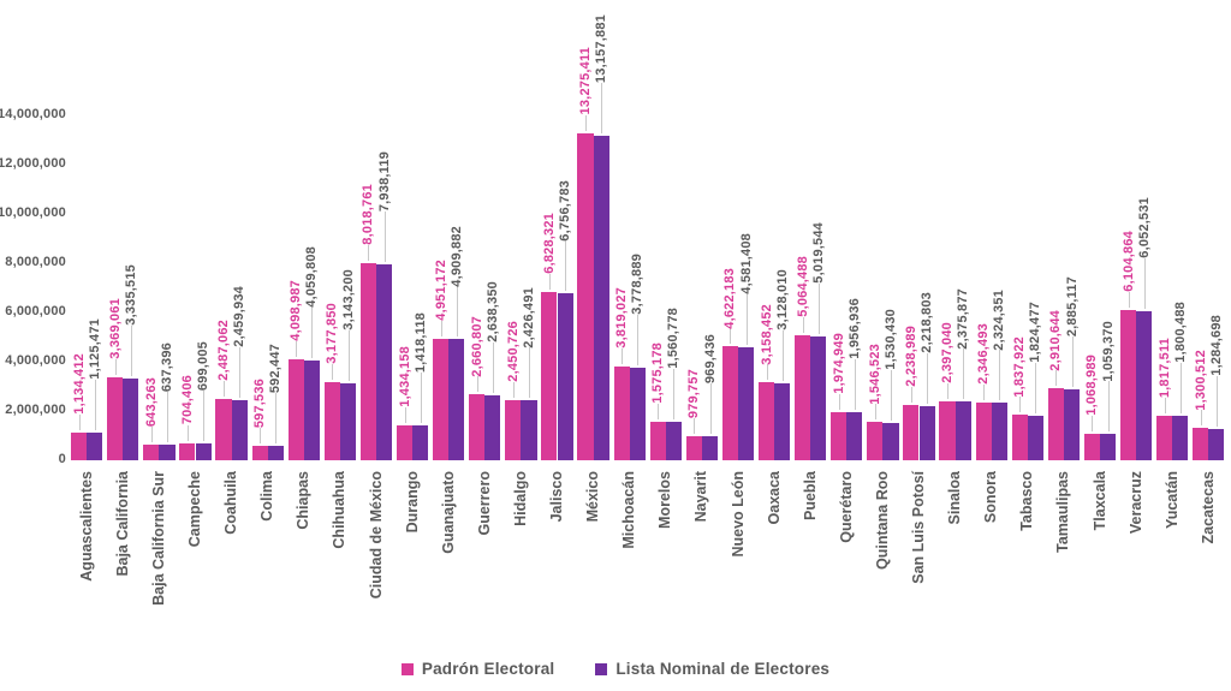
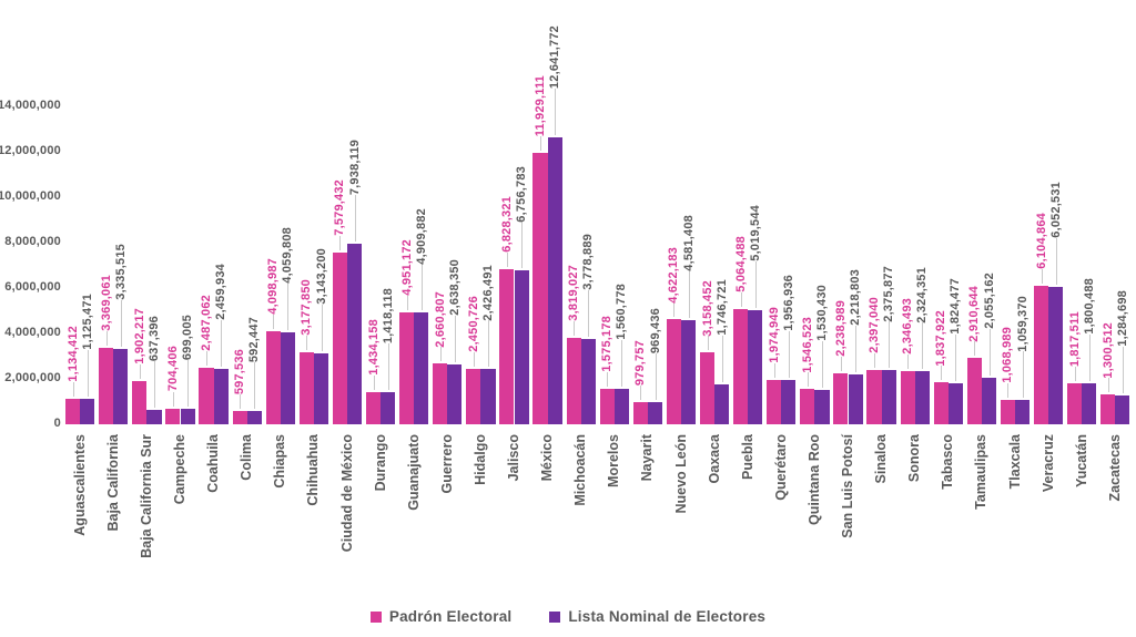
Padrón Electoral/Baja California Sur: 643,263 -> 1,902,217
Padrón Electoral/Ciudad de México: 8,018,761 -> 7,579,432
Padrón Electoral/México: 13,275,411 -> 11,929,111
Lista Nominal de Electores/México: 13,157,881 -> 12,641,772
Lista Nominal de Electores/Oaxaca: 3,128,010 -> 1,746,721
Lista Nominal de Electores/Tamaulipas: 2,885,117 -> 2,055,162
